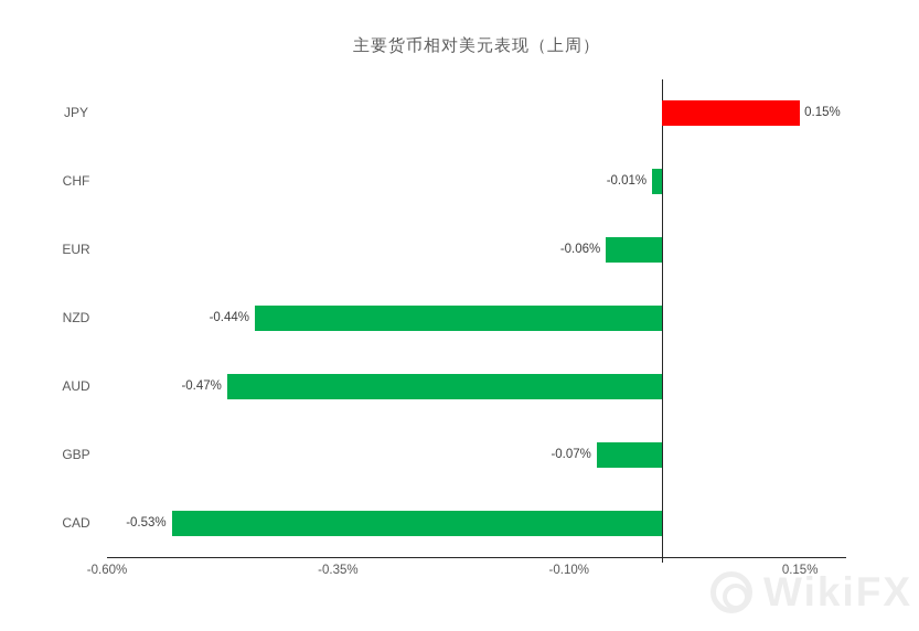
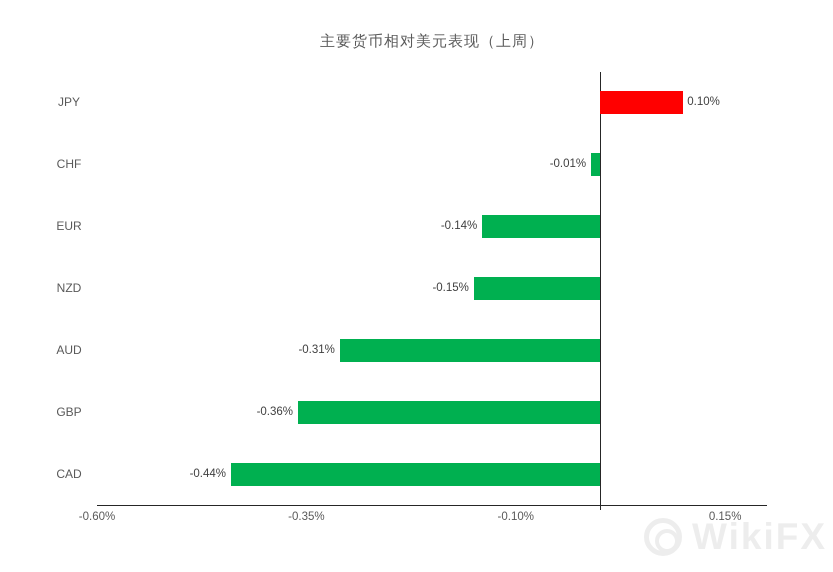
JPY: 0.15% -> 0.10%
EUR: -0.06% -> -0.14%
NZD: -0.44% -> -0.15%
AUD: -0.47% -> -0.31%
GBP: -0.07% -> -0.36%
CAD: -0.53% -> -0.44%
